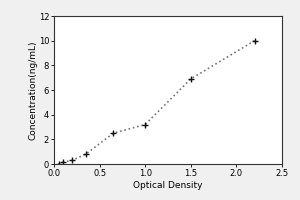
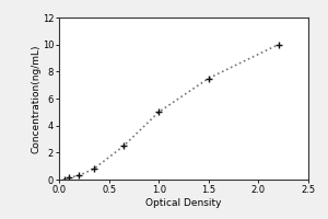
1.0: 3.2 -> 5.0
1.5: 6.9 -> 7.5
